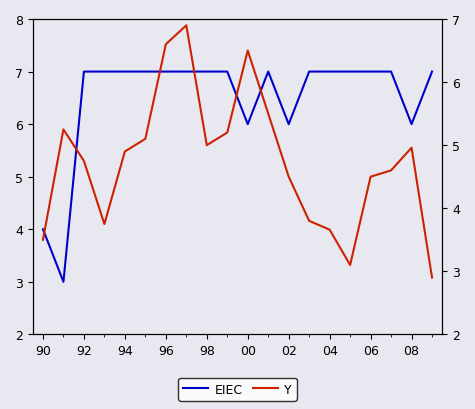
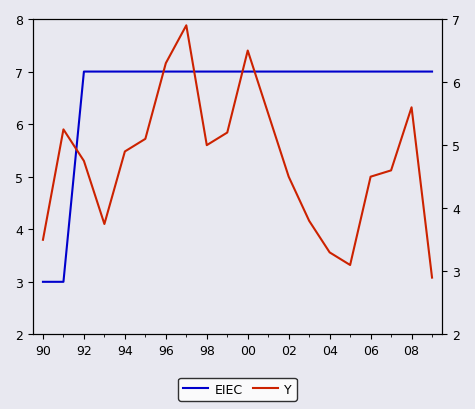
EIEC/90: 4 -> 3
Y/96: 6.60 -> 6.30
EIEC/00: 6 -> 7
EIEC/02: 6 -> 7
Y/04: 3.66 -> 3.30
EIEC/08: 6 -> 7
Y/08: 4.96 -> 5.60
